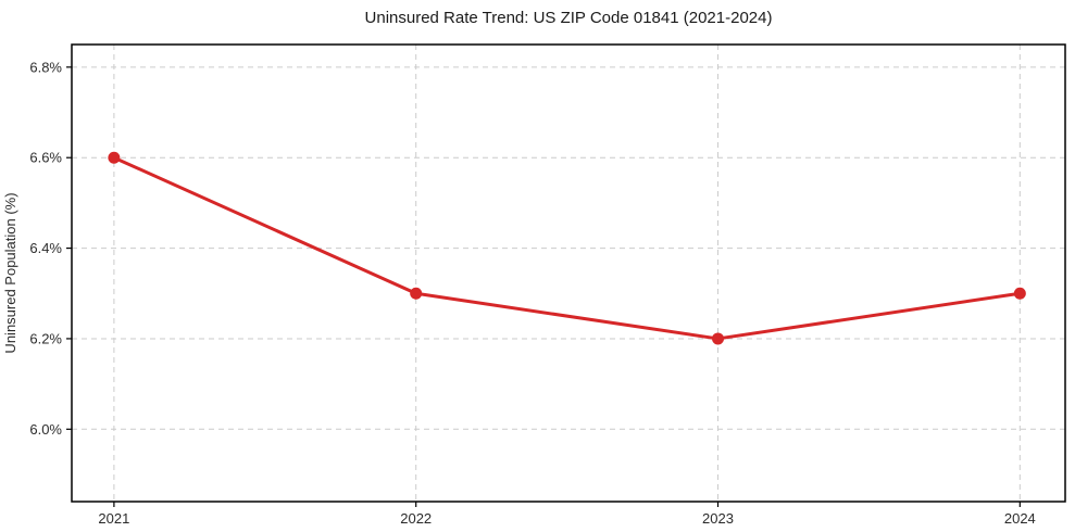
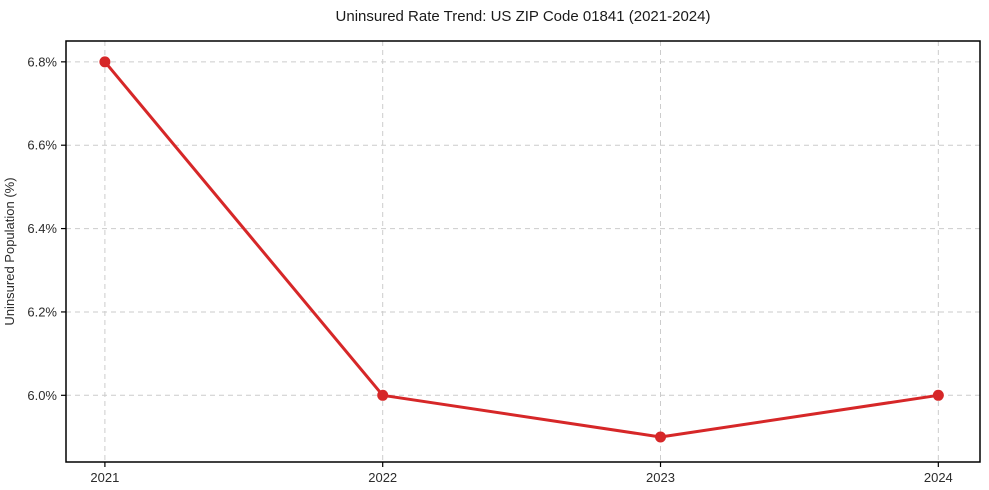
2021: 6.6% -> 6.8%
2022: 6.3% -> 6.0%
2023: 6.2% -> 5.9%
2024: 6.3% -> 6.0%
